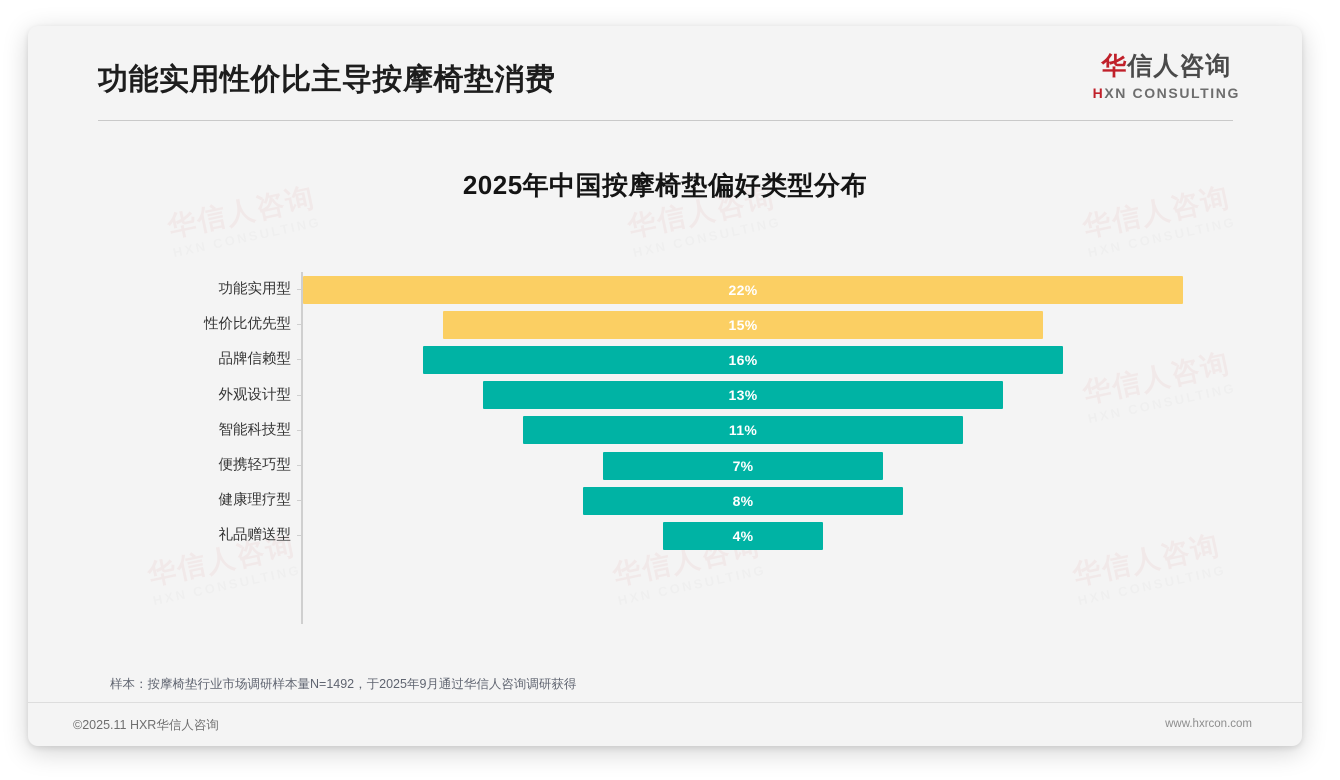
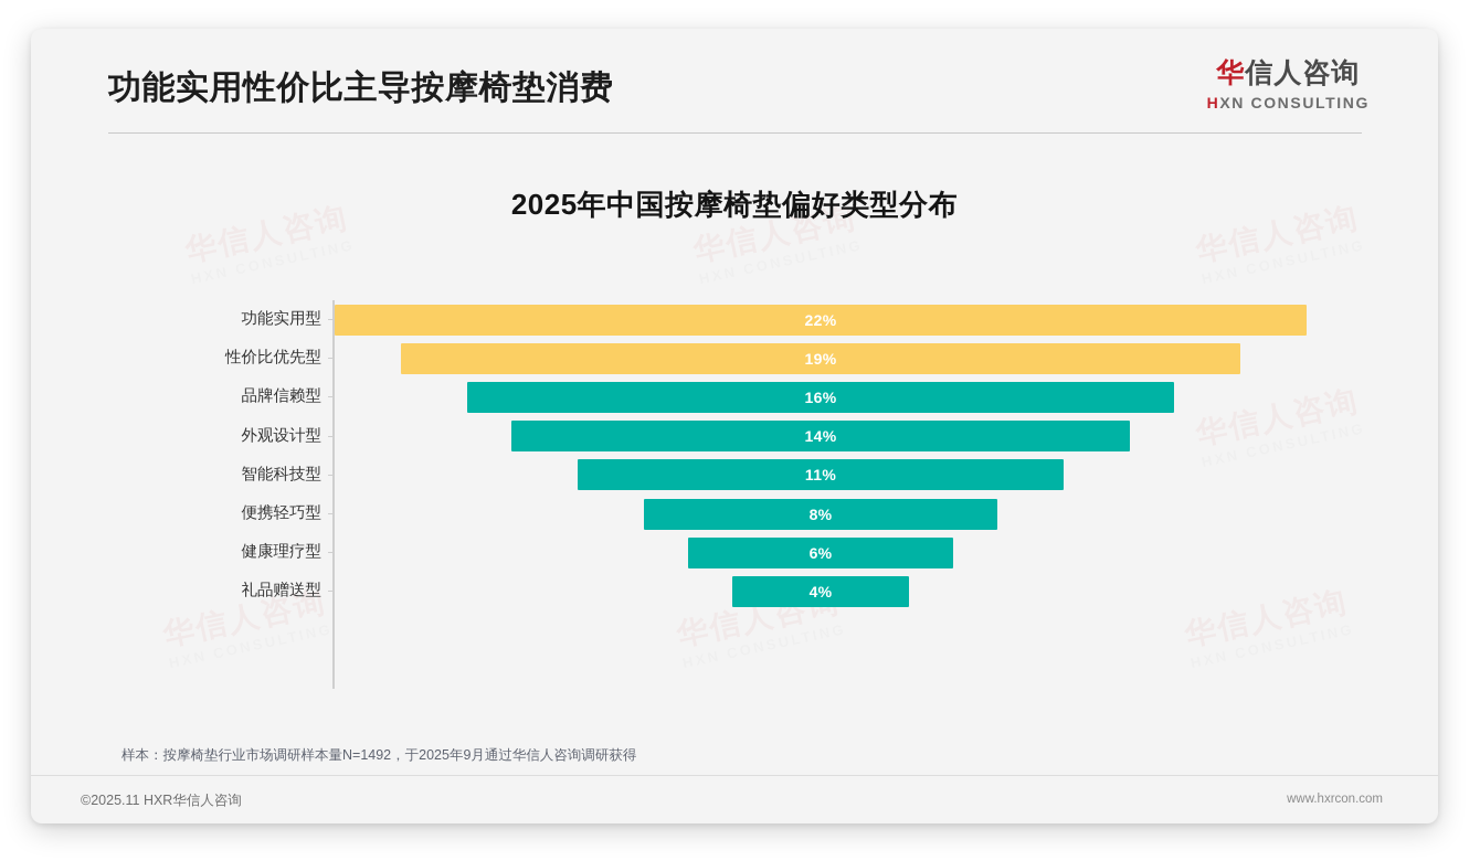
性价比优先型: 15% -> 19%
外观设计型: 13% -> 14%
便携轻巧型: 7% -> 8%
健康理疗型: 8% -> 6%
